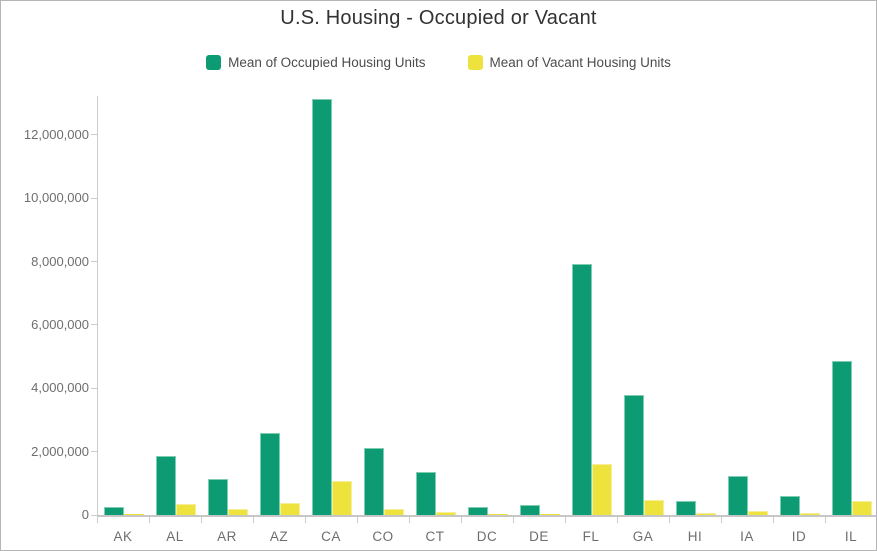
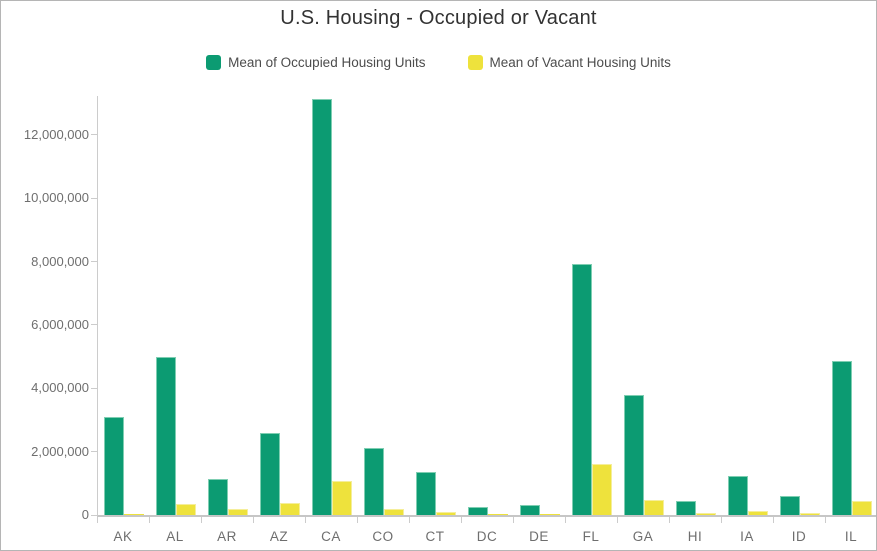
Mean of Occupied Housing Units/AK: 200000 -> 3100000
Mean of Occupied Housing Units/AL: 1900000 -> 5000000
